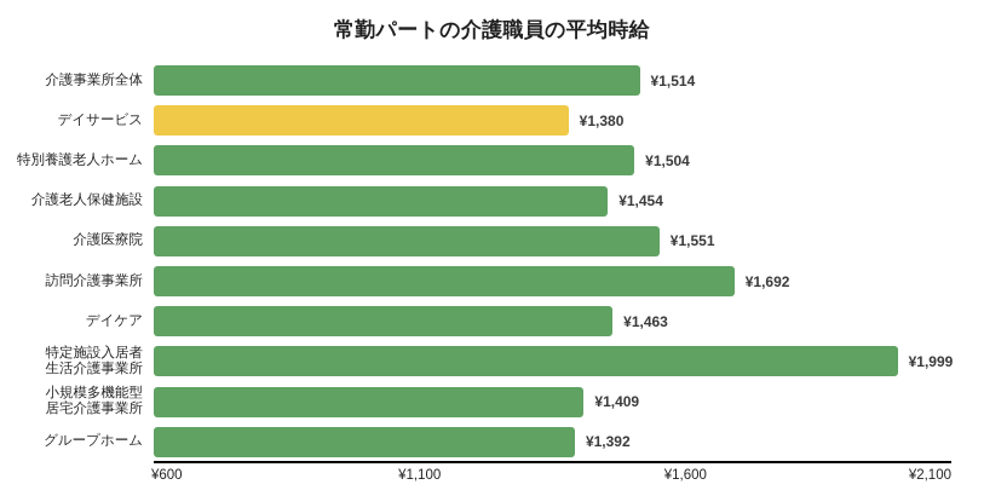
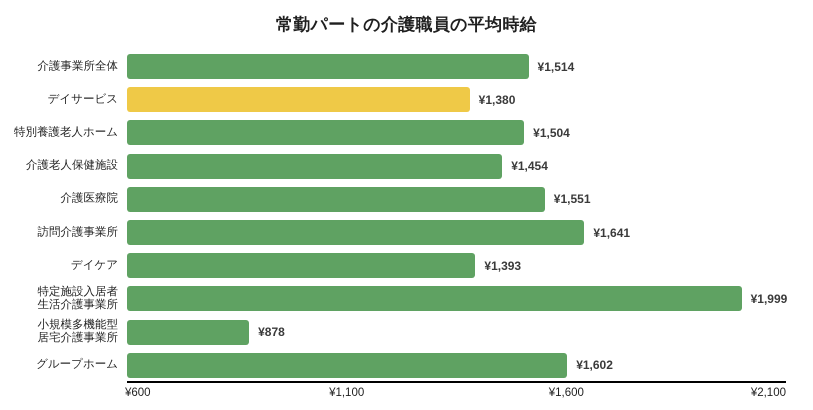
訪問介護事業所: ¥1,692 -> ¥1,641
デイケア: ¥1,463 -> ¥1,393
小規模多機能型 居宅介護事業所: ¥1,409 -> ¥878
グループホーム: ¥1,392 -> ¥1,602
